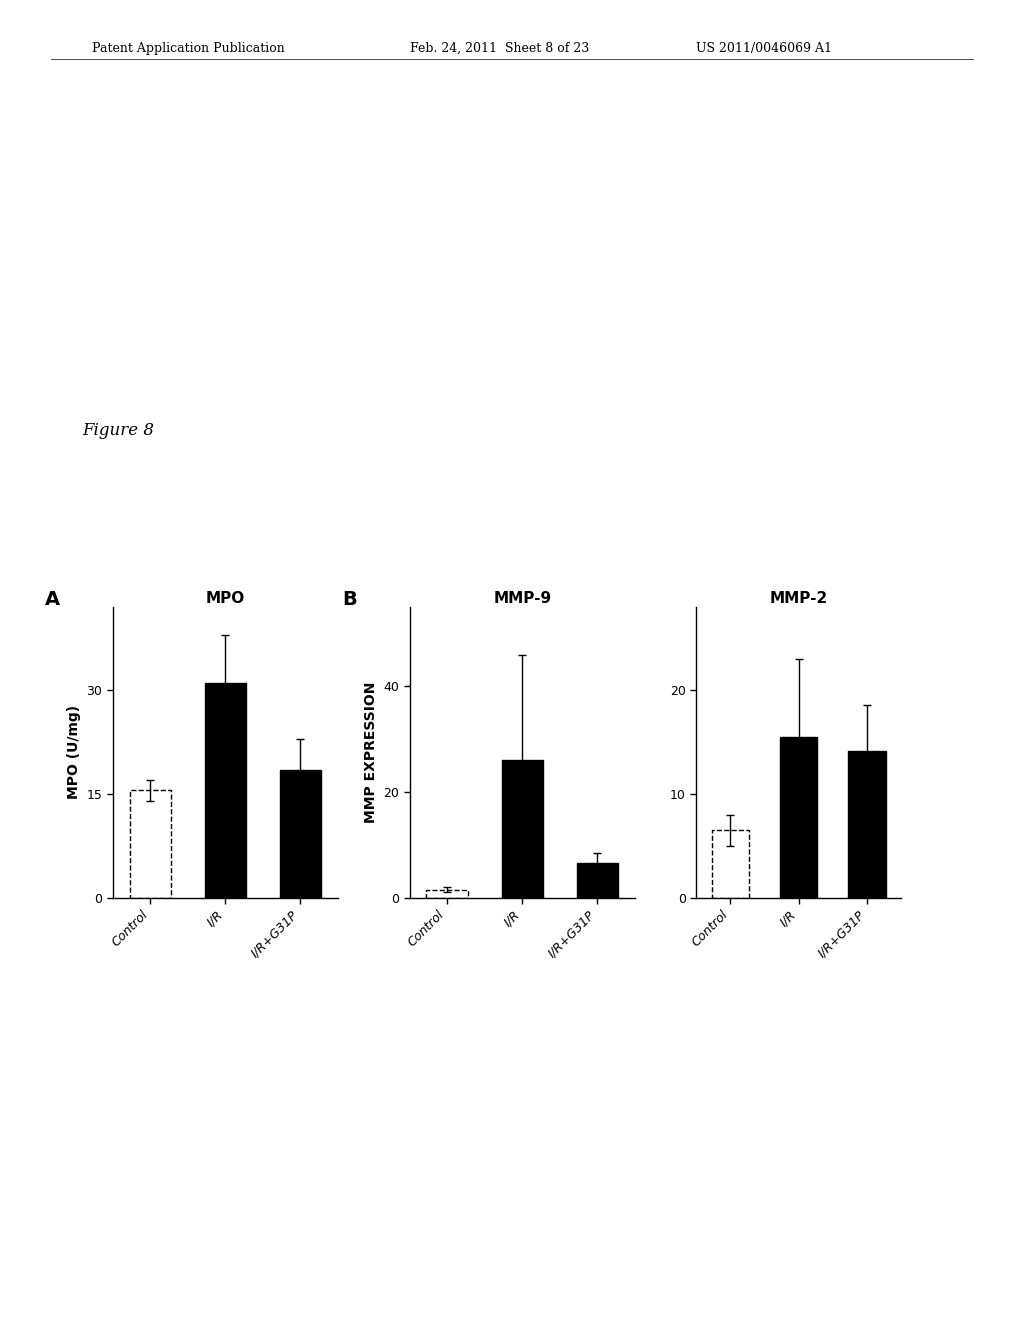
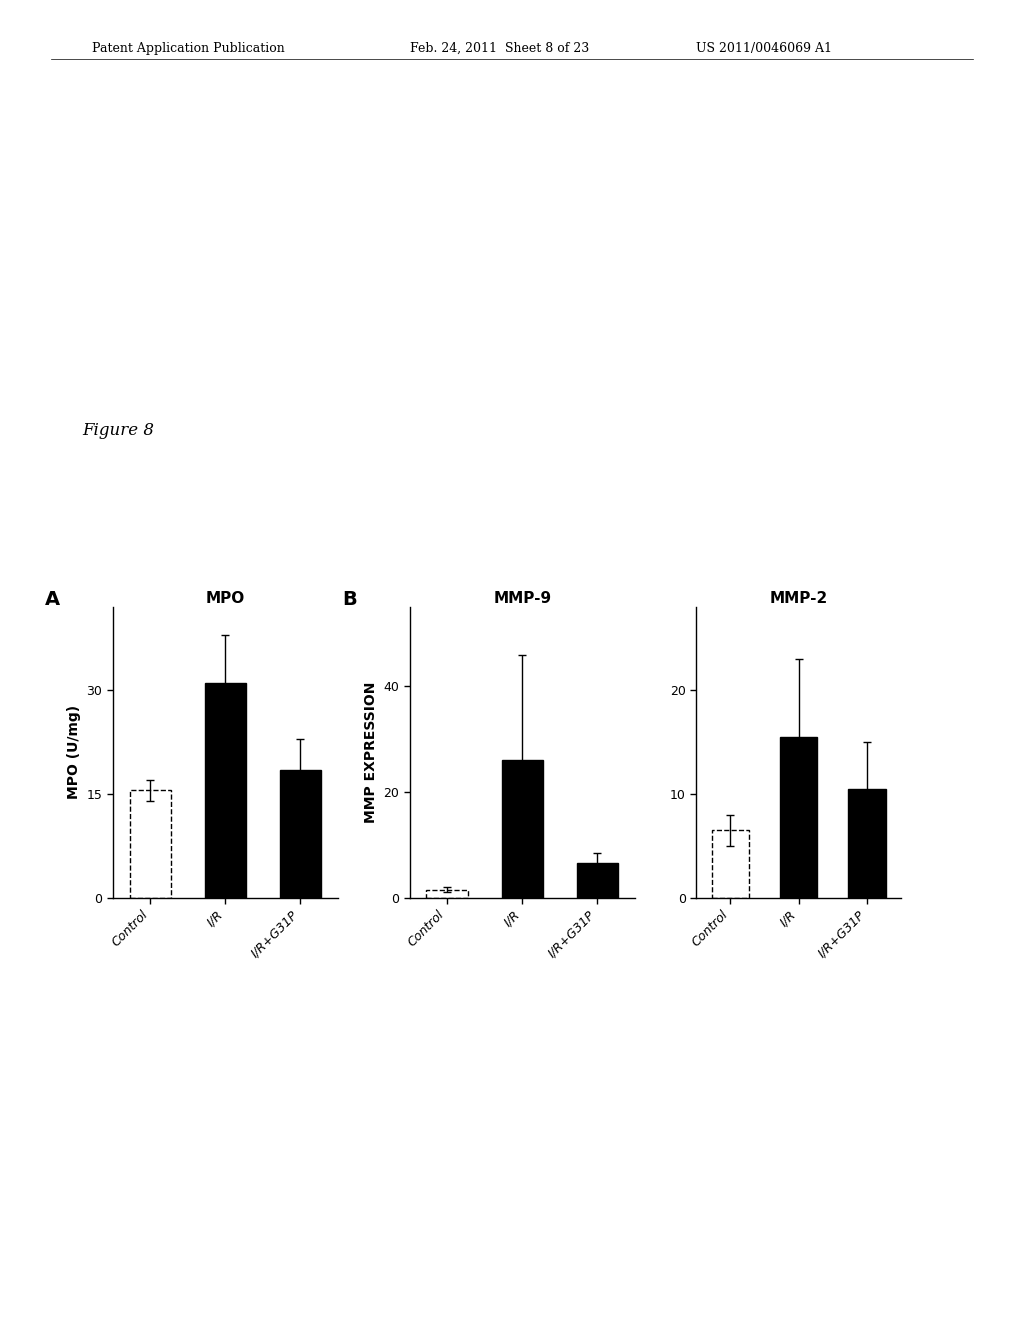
MMP-2/I/R+G31P: 14.1 -> 10.5
